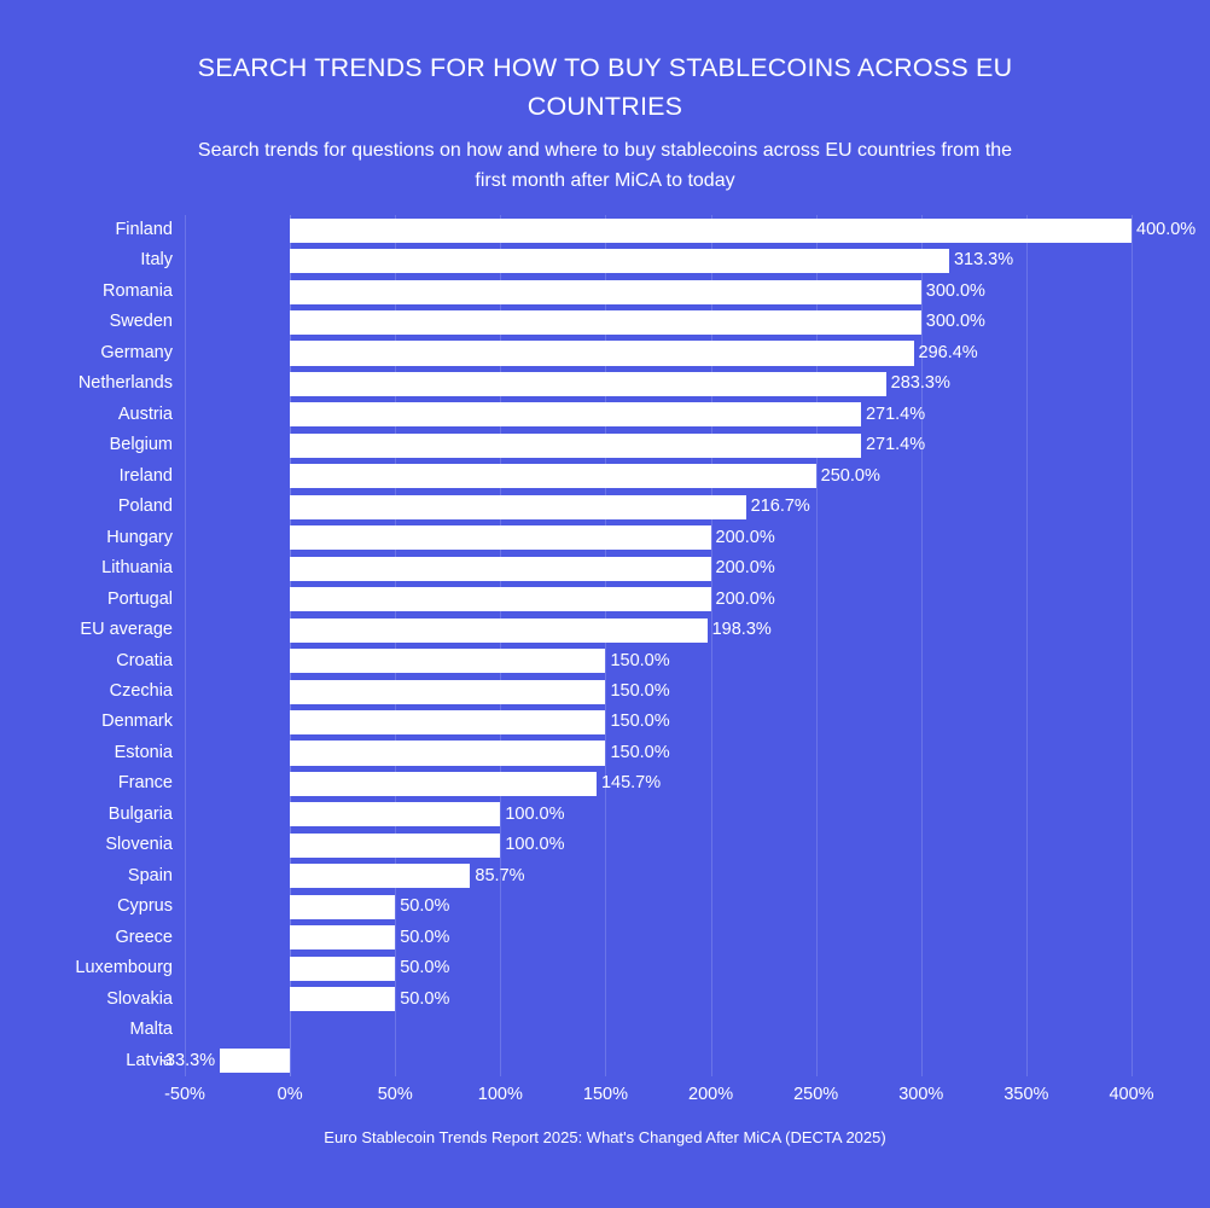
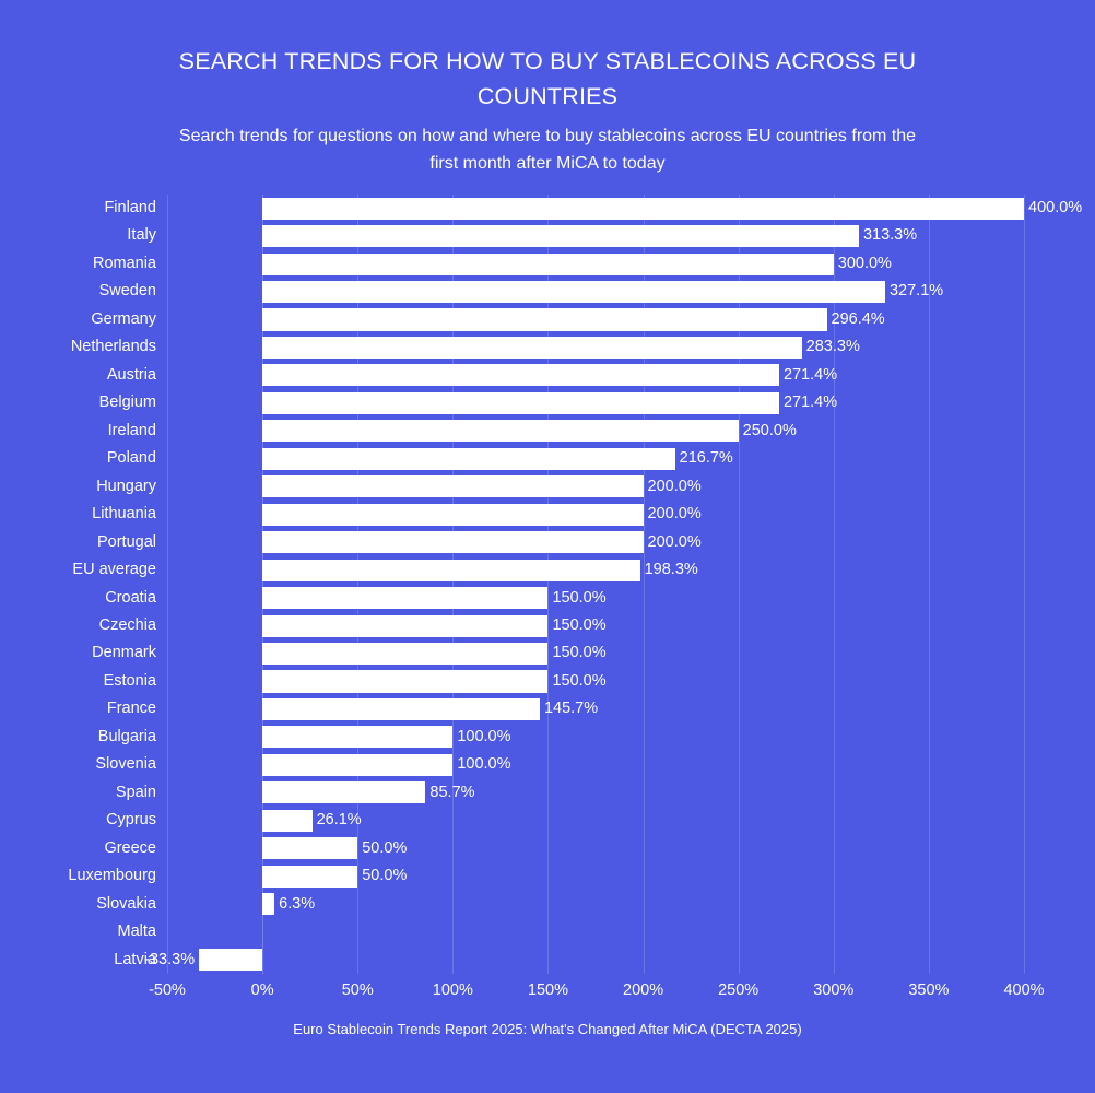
Sweden: 300.0% -> 327.1%
Cyprus: 50.0% -> 26.1%
Slovakia: 50.0% -> 6.3%
